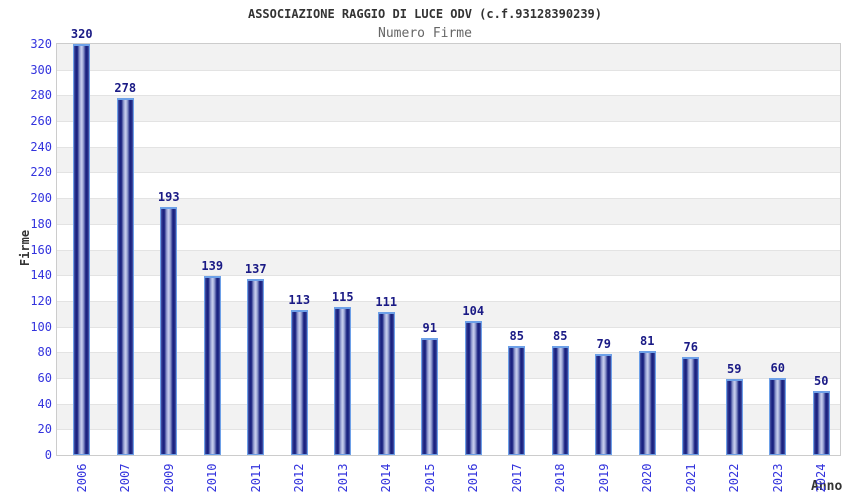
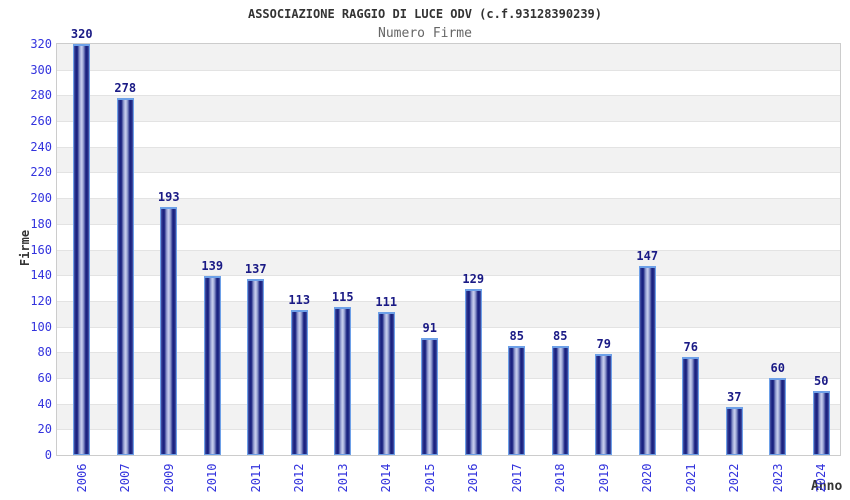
2016: 104 -> 129
2020: 81 -> 147
2022: 59 -> 37
